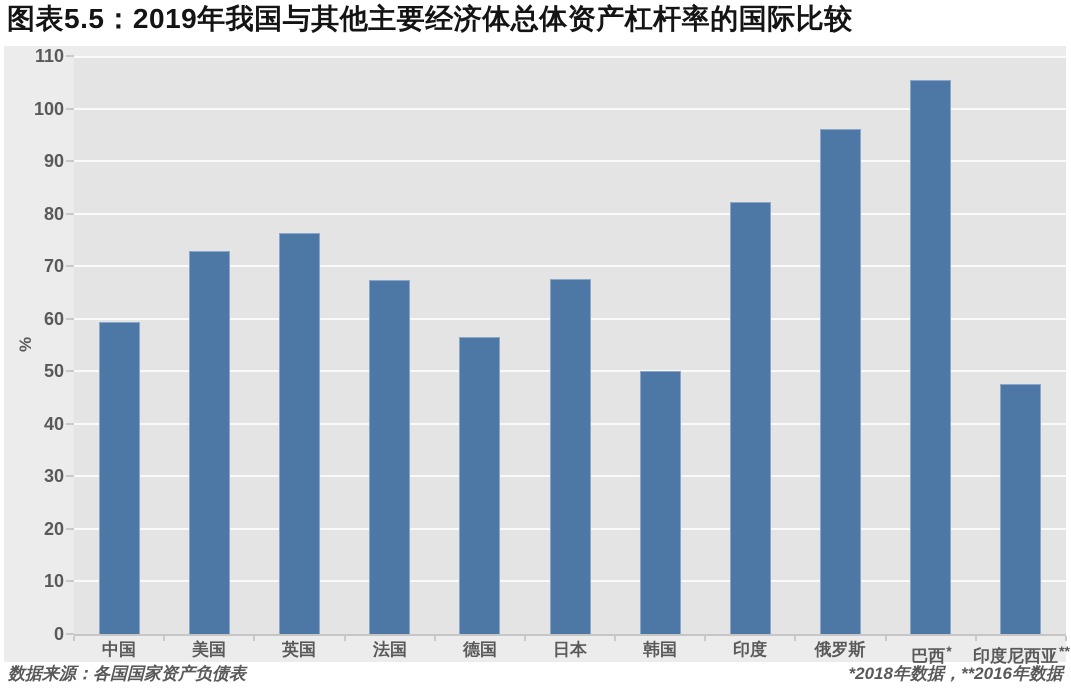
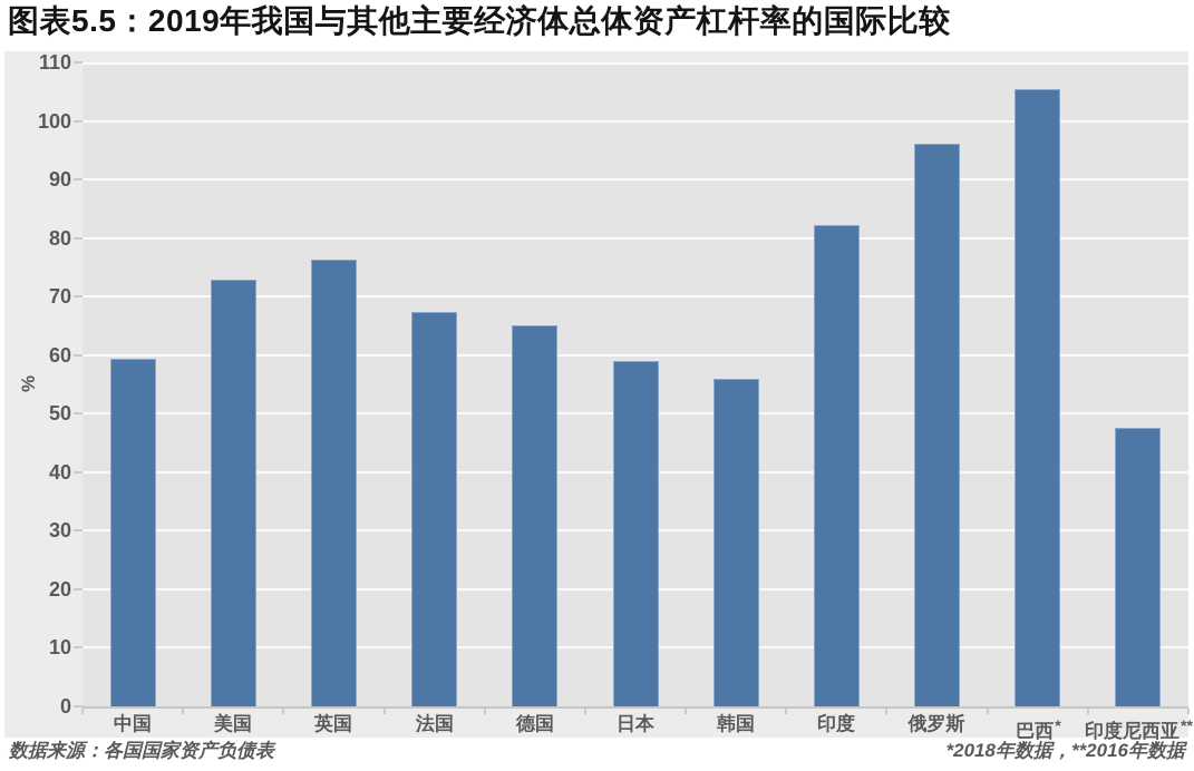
德国: 57 -> 65
日本: 68 -> 59
韩国: 50 -> 56
